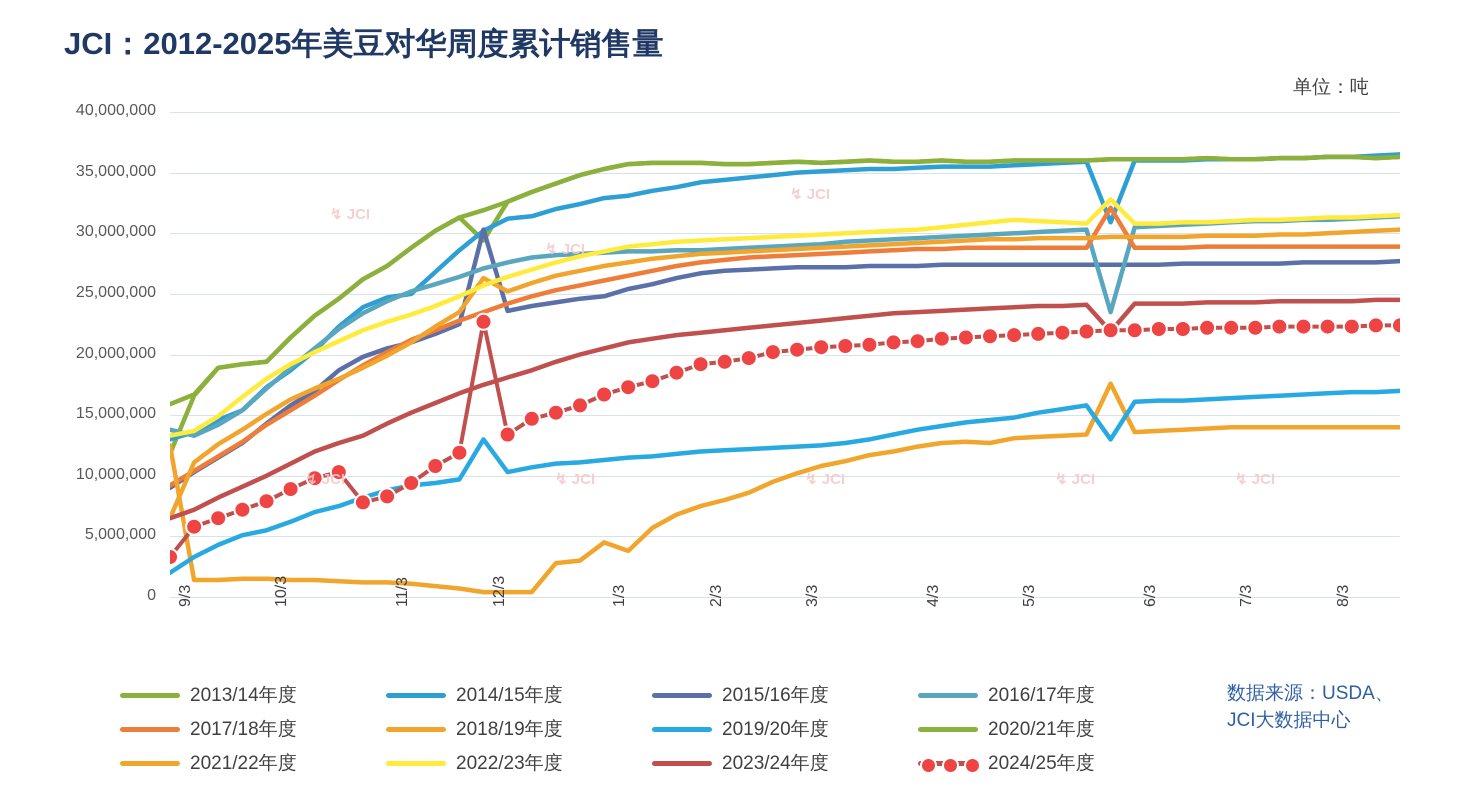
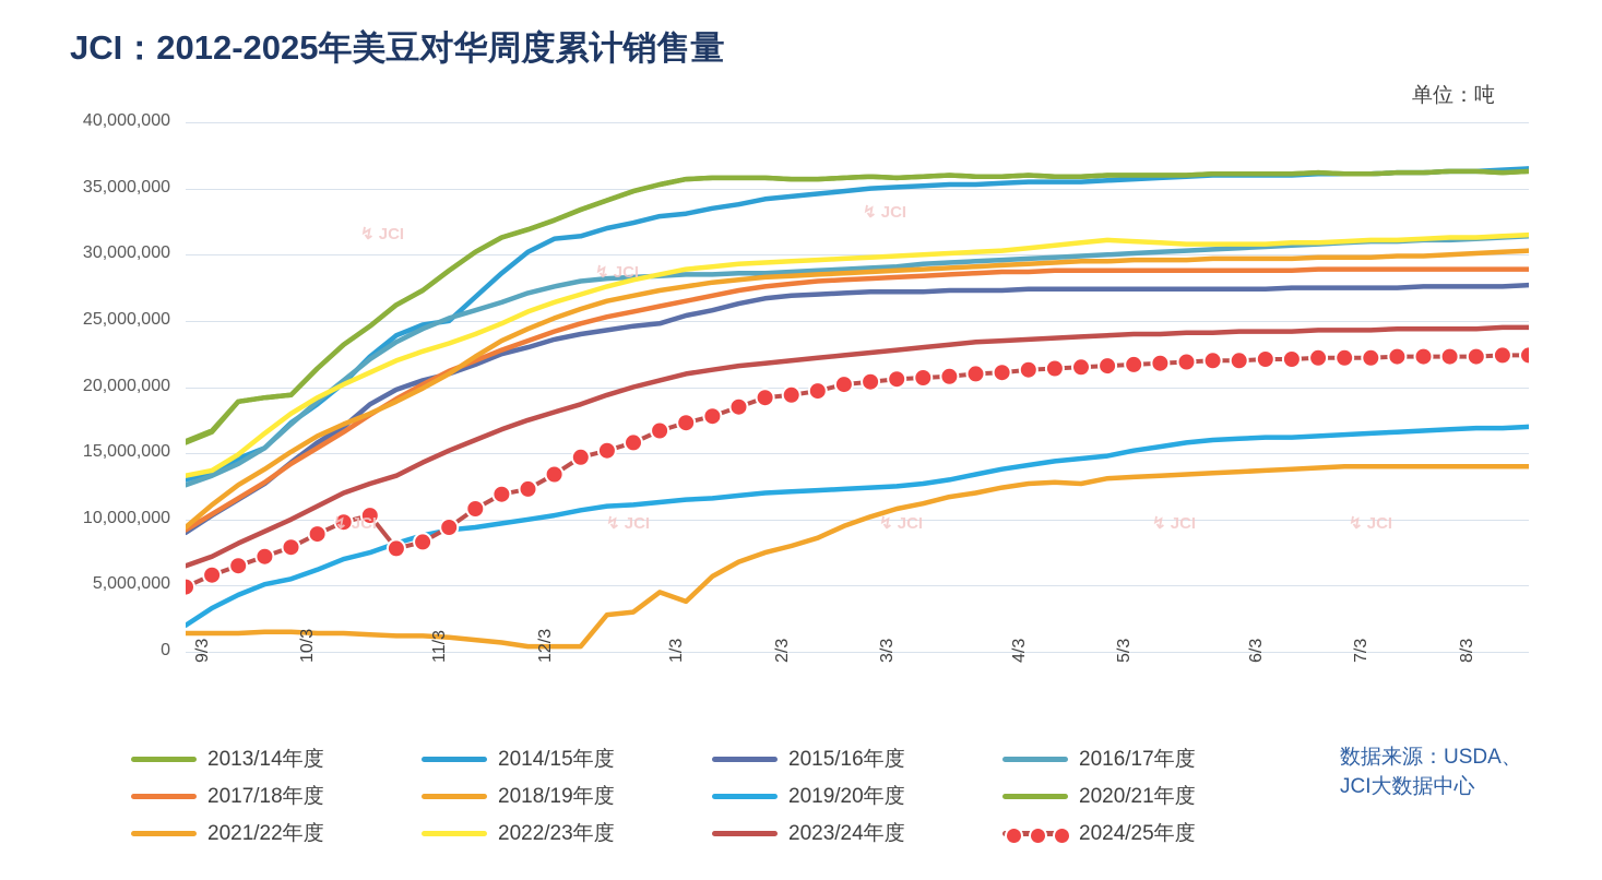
2013/14年度/9/3: 11800000 -> 15800000
2016/17年度/9/3: 13800000 -> 12600000
2018/19年度/9/3: 12500000 -> 1400000
2021/22年度/9/3: 6500000 -> 9400000
2024/25年度/9/3: 3300000 -> 4900000
2013/14年度/12/3: 29400000 -> 31900000
2015/16年度/12/3: 30300000 -> 23000000
2019/20年度/12/3: 13000000 -> 10000000
2021/22年度/12/3: 26300000 -> 24400000
2024/25年度/12/3: 22700000 -> 12300000
2014/15年度/6/3: 30900000 -> 36000000
2016/17年度/6/3: 23500000 -> 30400000
2017/18年度/6/3: 32100000 -> 28800000
2018/19年度/6/3: 17600000 -> 13500000
2019/20年度/6/3: 13000000 -> 16000000
2022/23年度/6/3: 32800000 -> 30800000
2023/24年度/6/3: 21900000 -> 24100000
